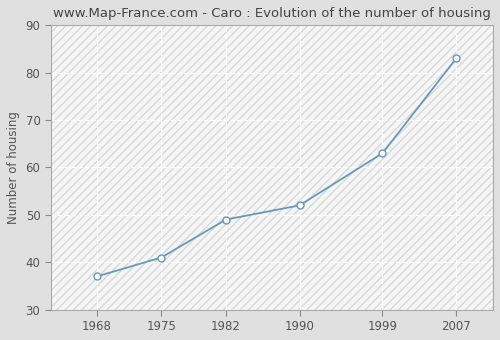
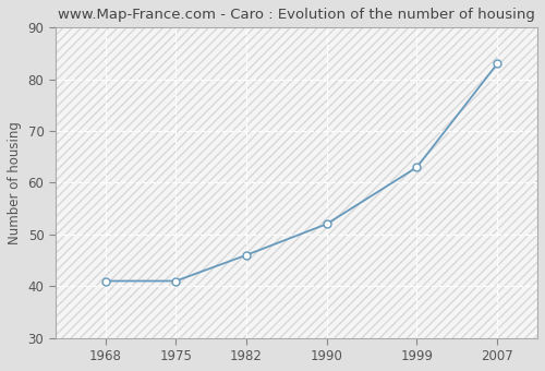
1968: 37 -> 41
1982: 49 -> 46
